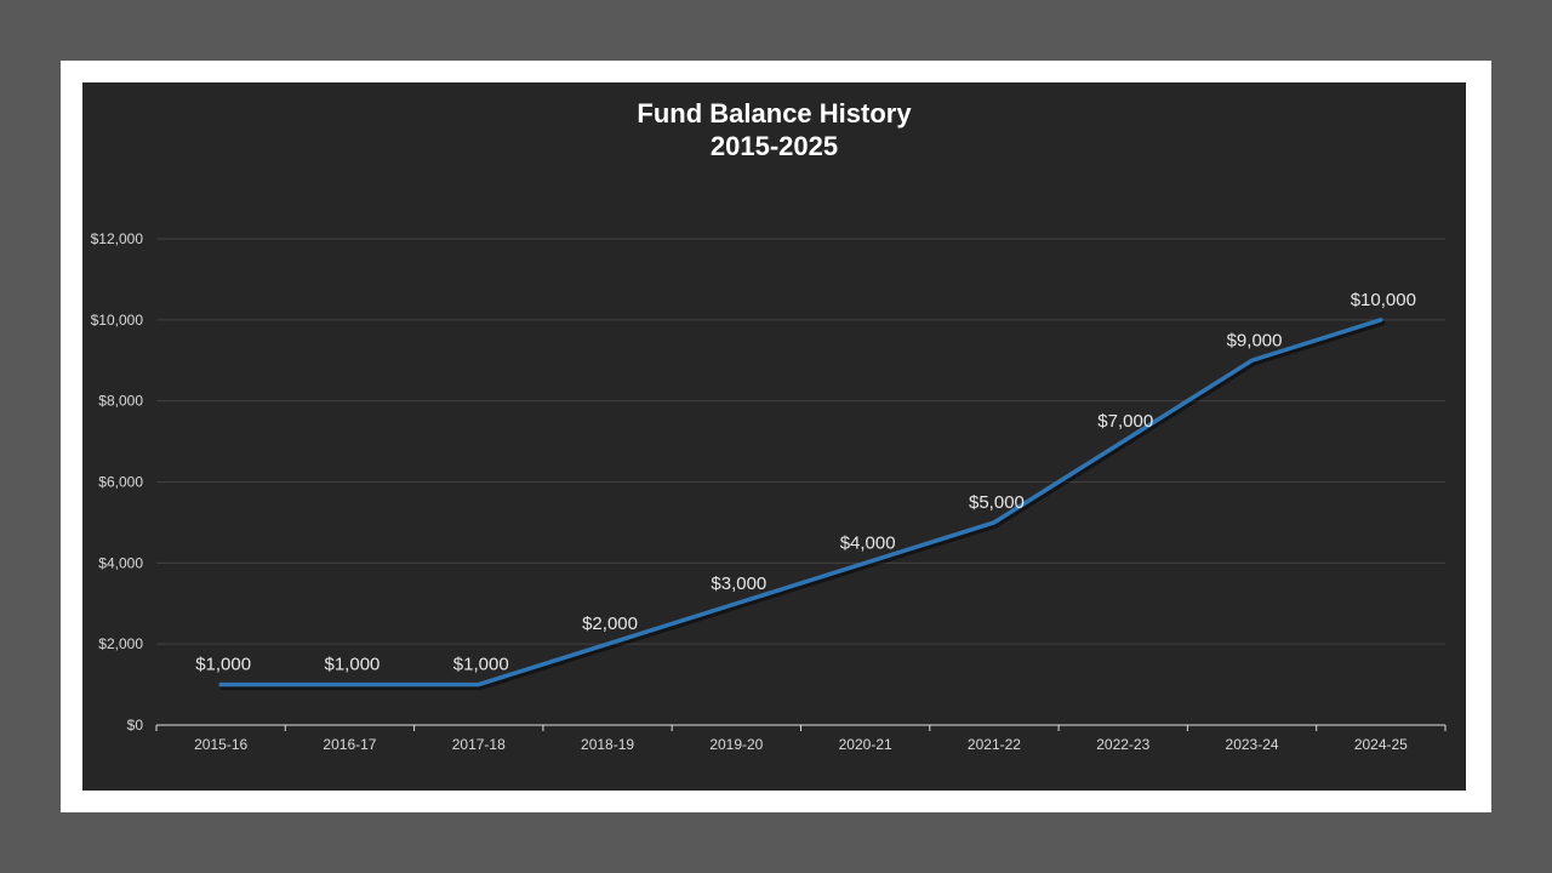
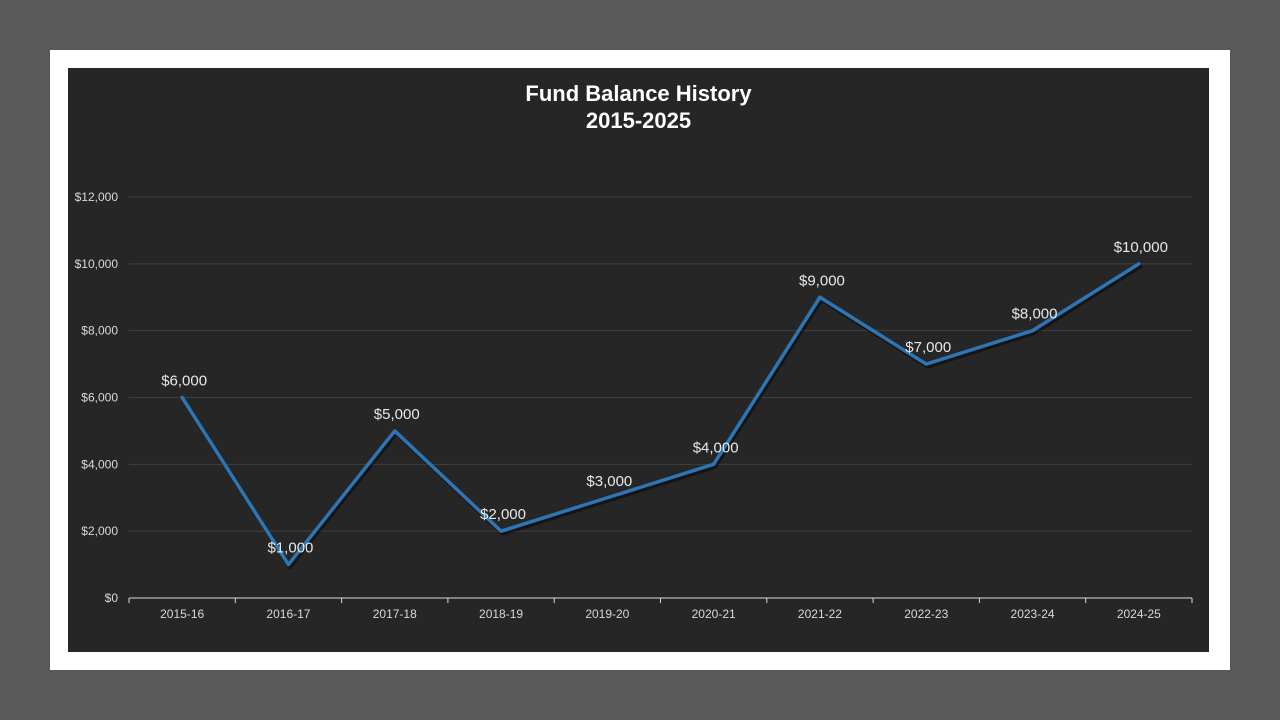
2015-16: $1,000 -> $6,000
2017-18: $1,000 -> $5,000
2021-22: $5,000 -> $9,000
2023-24: $9,000 -> $8,000
